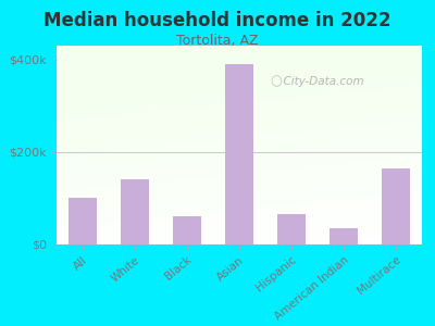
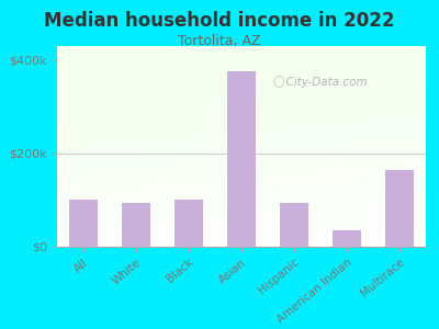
White: $140k -> $95k
Black: $60k -> $100k
Asian: $390k -> $375k
Hispanic: $65k -> $95k
